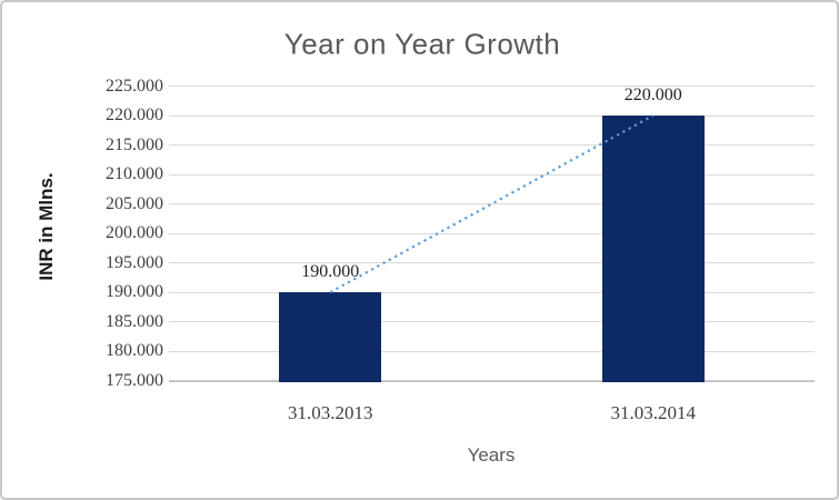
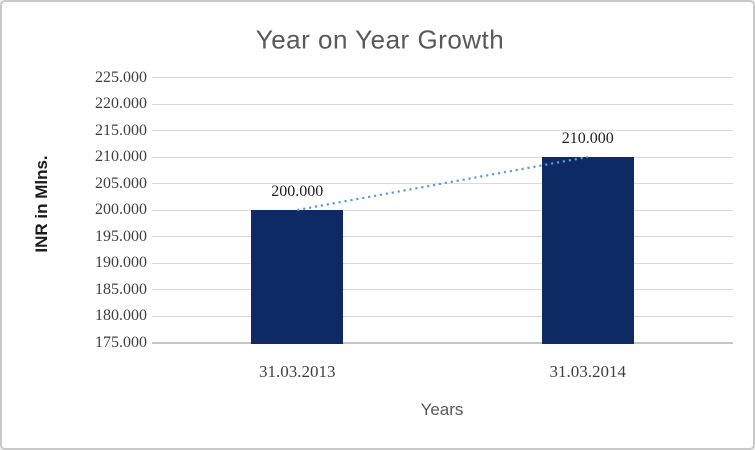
31.03.2013: 190.000 -> 200.000
31.03.2014: 220.000 -> 210.000
